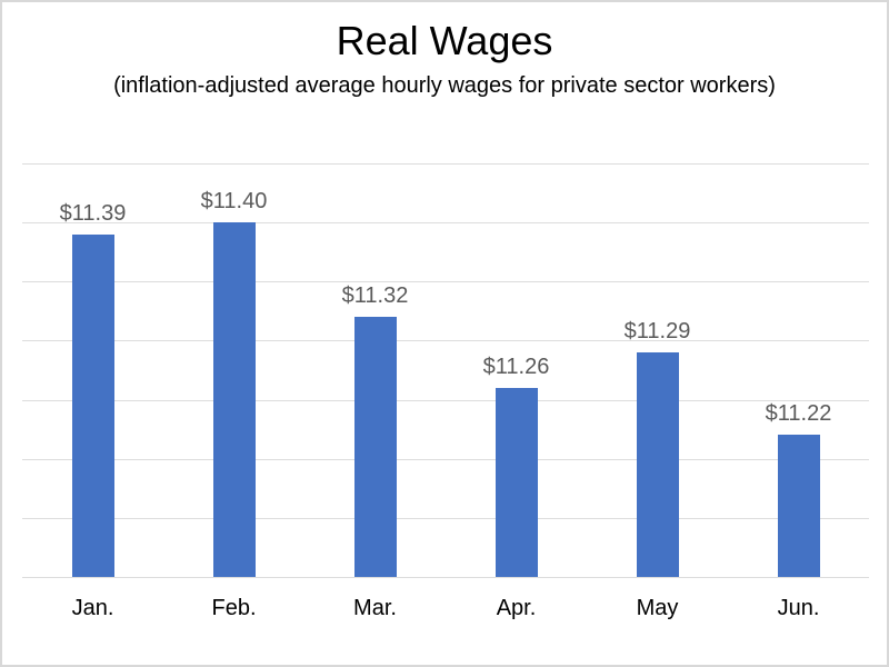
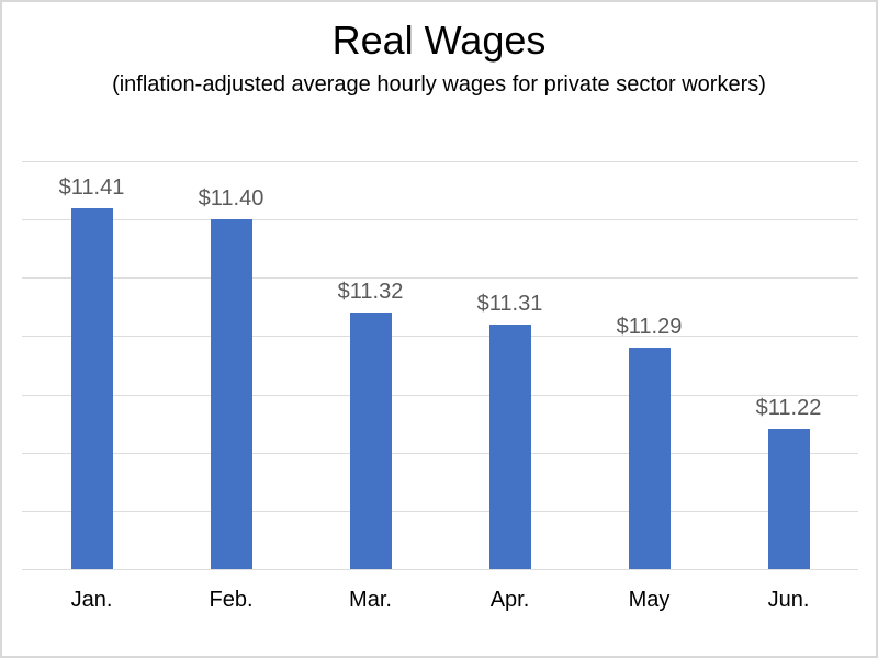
Jan.: $11.39 -> $11.41
Apr.: $11.26 -> $11.31
